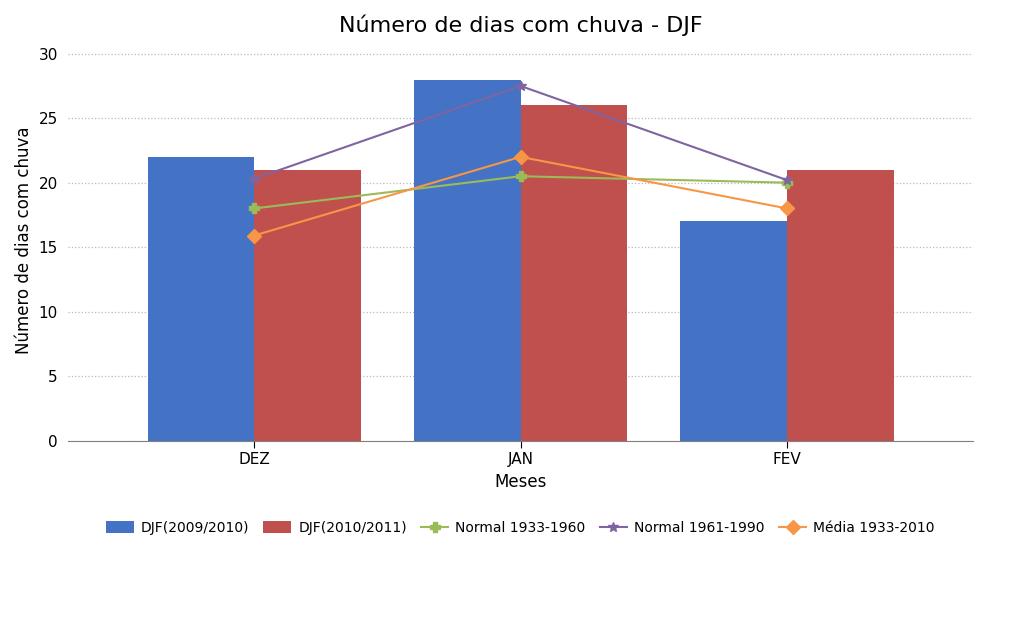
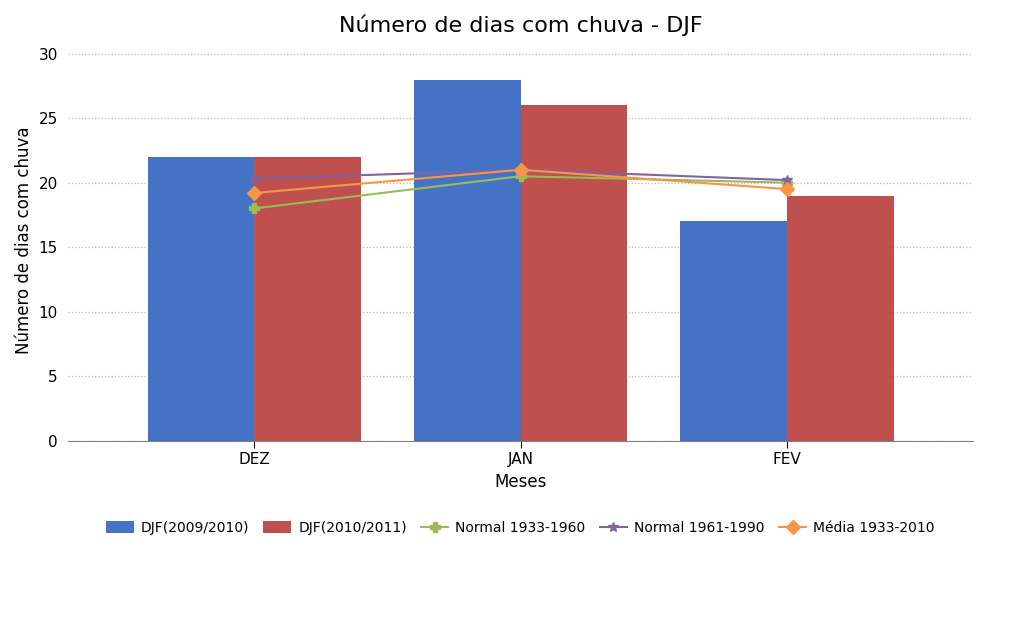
Média 1933-2010/DEZ: 15.9 -> 19.2
DJF(2010/2011)/DEZ: 21 -> 22
Normal 1961-1990/JAN: 27.5 -> 21.0
Média 1933-2010/JAN: 22.0 -> 21.0
Média 1933-2010/FEV: 18.0 -> 19.5
DJF(2010/2011)/FEV: 21 -> 19
